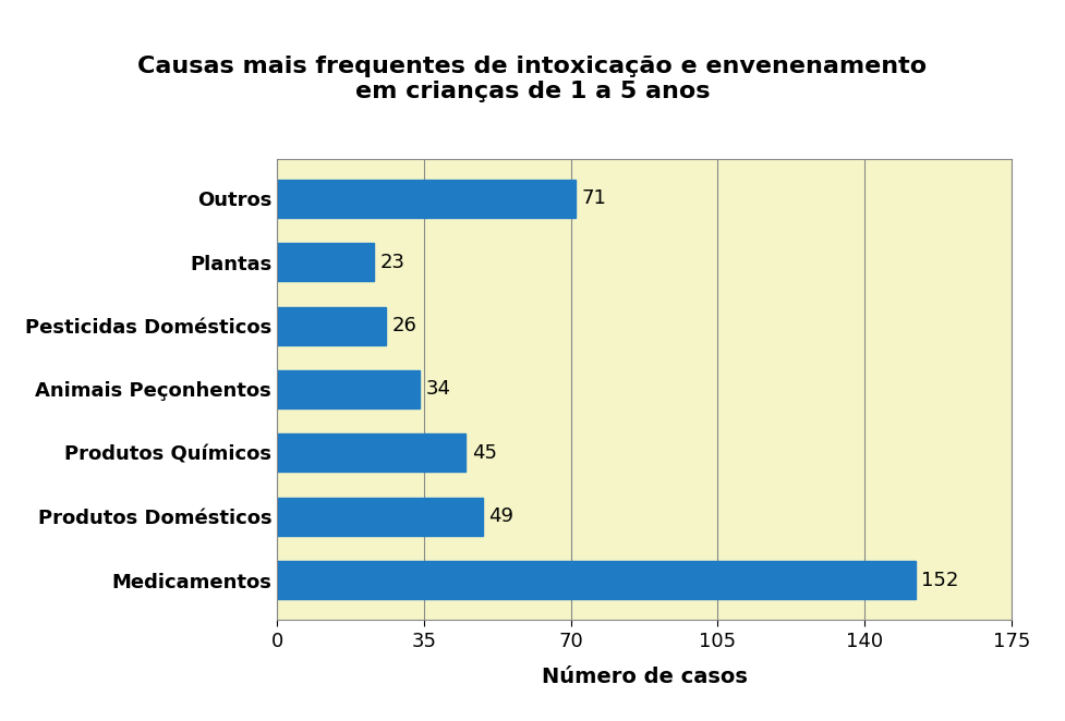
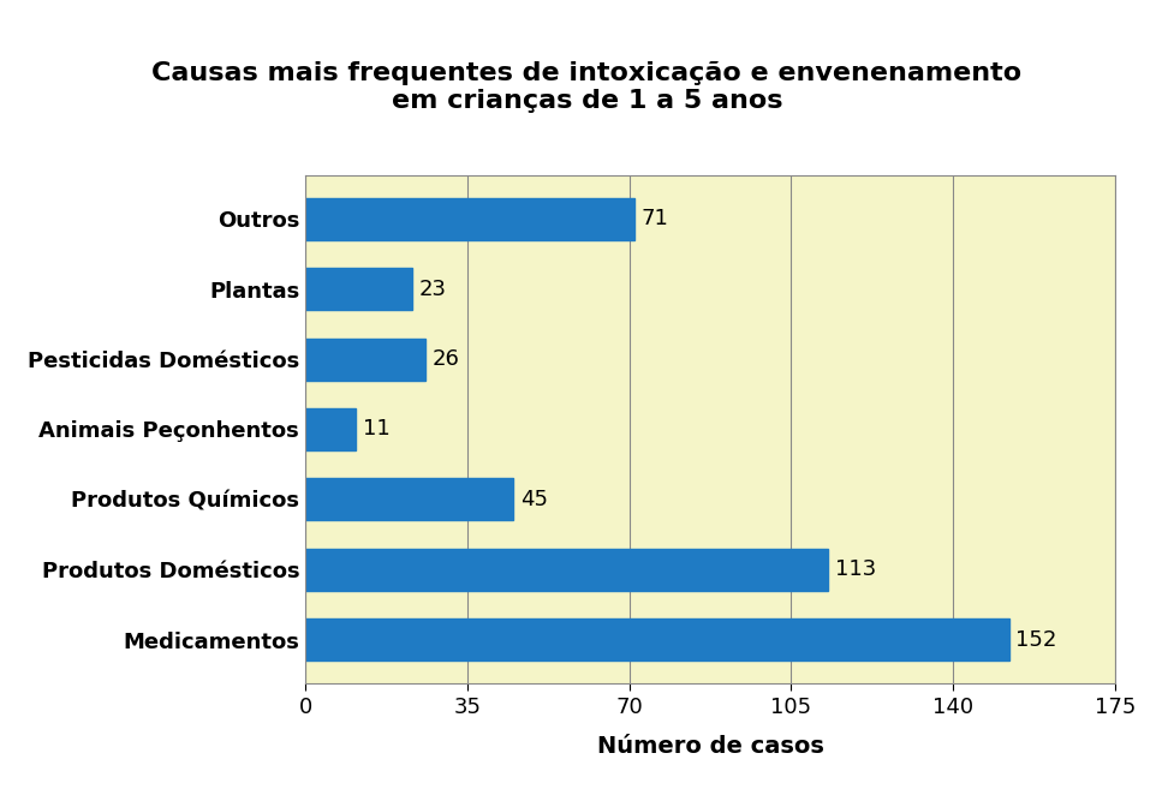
Animais Peçonhentos: 34 -> 11
Produtos Domésticos: 49 -> 113
